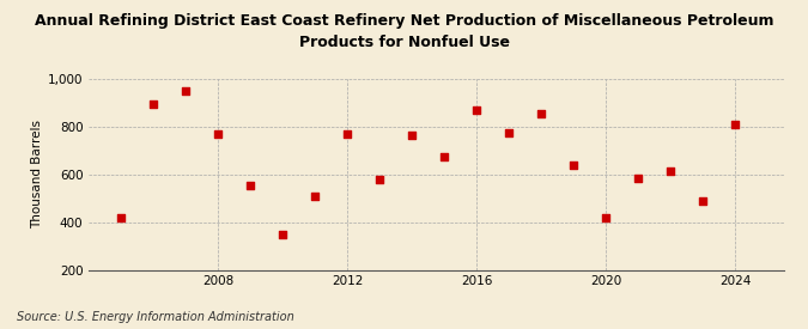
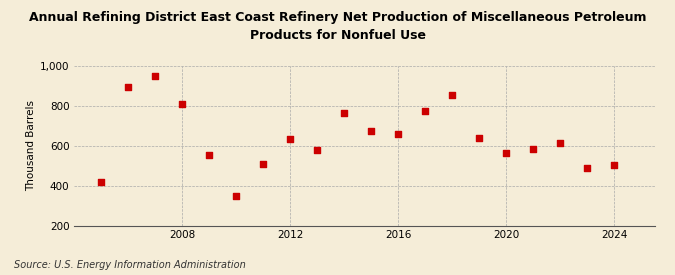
2008: 770 -> 810
2012: 770 -> 640
2016: 870 -> 660
2020: 420 -> 560
2024: 810 -> 500
